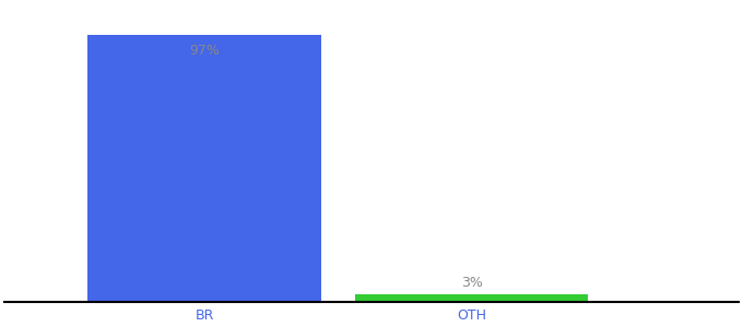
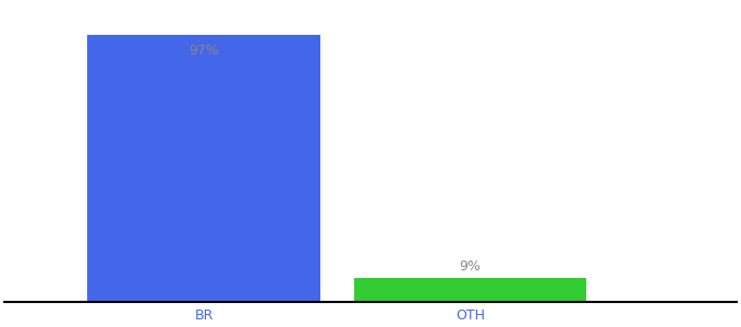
OTH: 3% -> 9%
